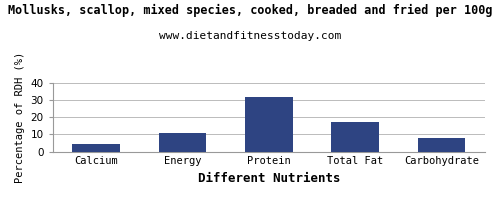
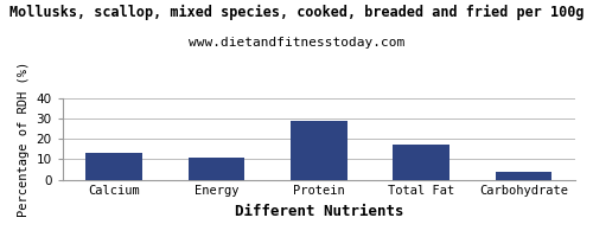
Calcium: 4 -> 13
Protein: 32 -> 29
Carbohydrate: 8 -> 4
